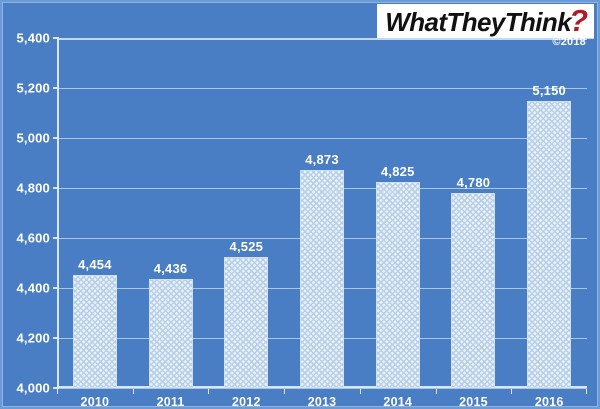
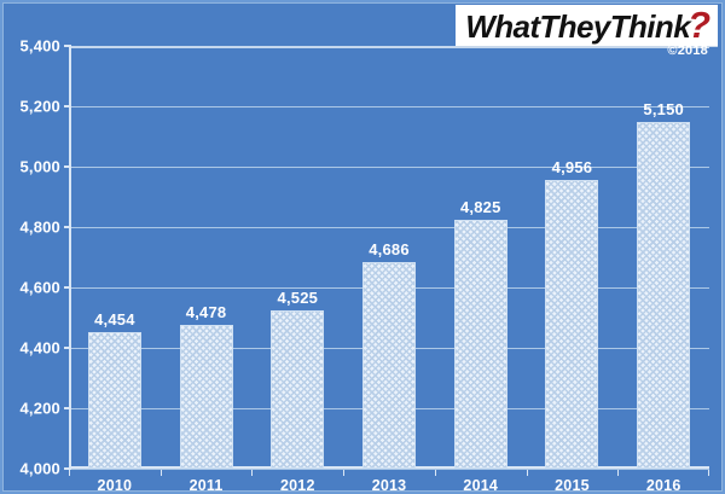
2011: 4,436 -> 4,478
2013: 4,873 -> 4,686
2015: 4,780 -> 4,956
